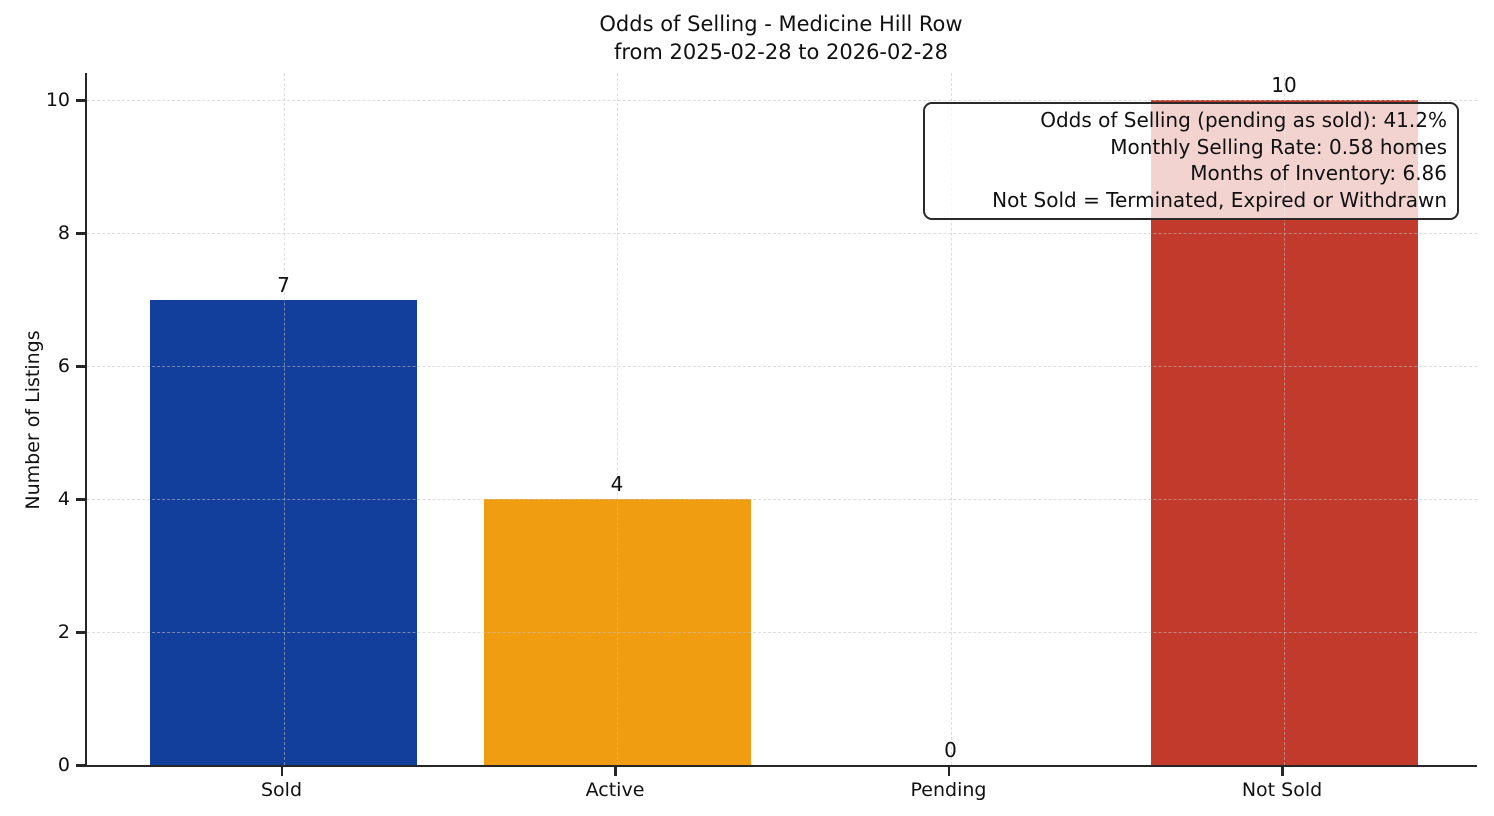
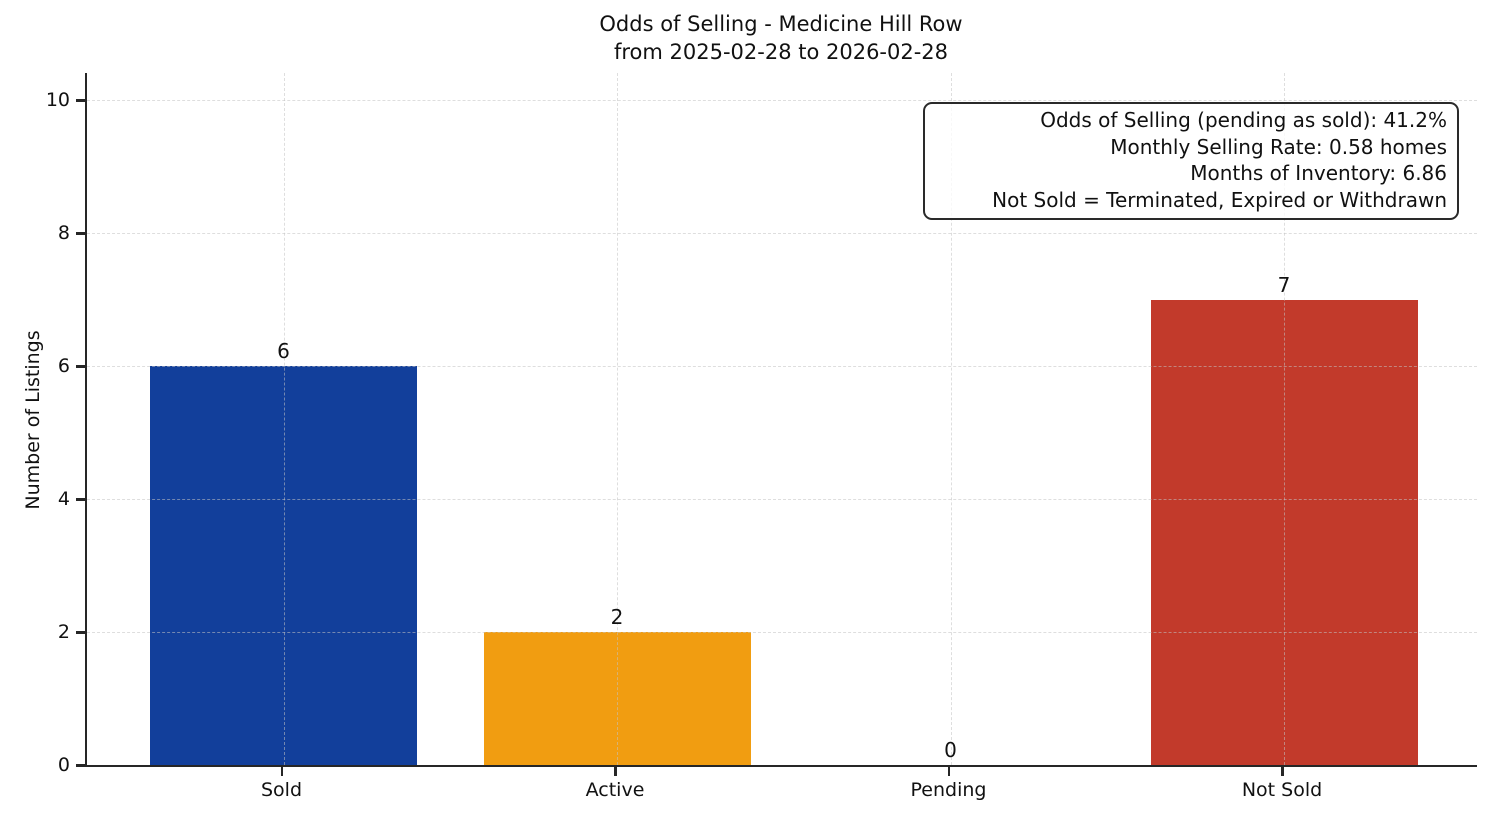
Sold: 7 -> 6
Active: 4 -> 2
Not Sold: 10 -> 7
